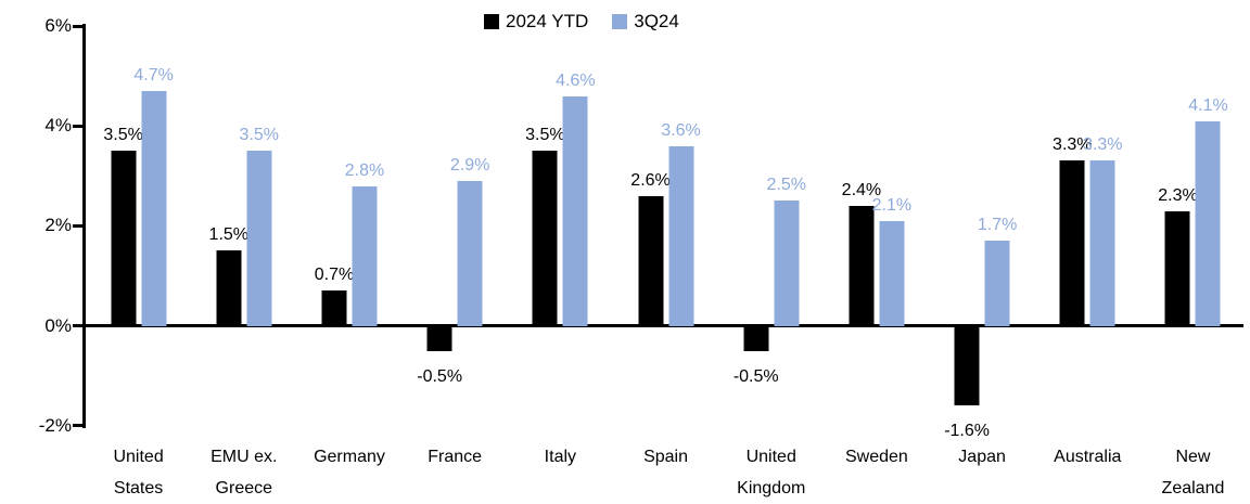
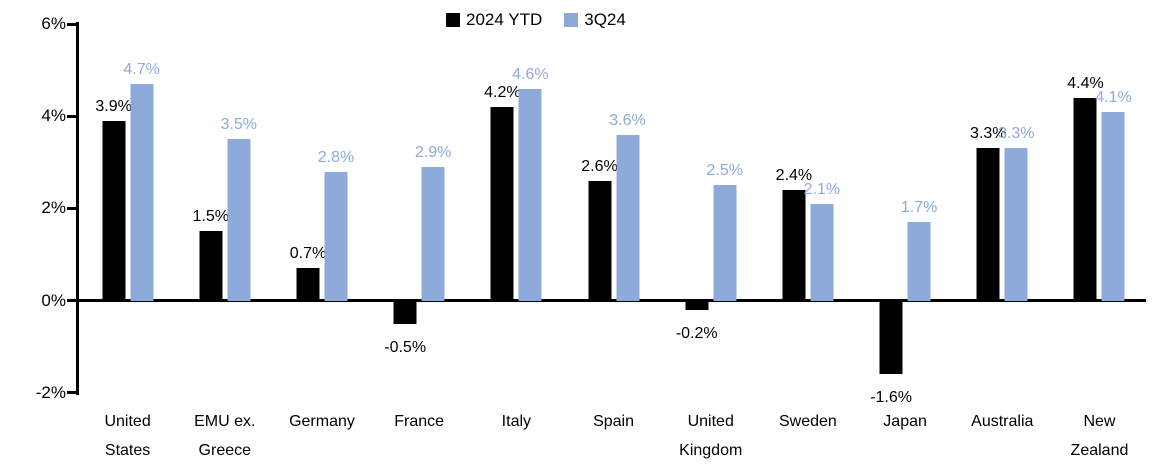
2024 YTD/United States: 3.5% -> 3.9%
2024 YTD/Italy: 3.5% -> 4.2%
2024 YTD/United Kingdom: -0.5% -> -0.2%
2024 YTD/New Zealand: 2.3% -> 4.4%
